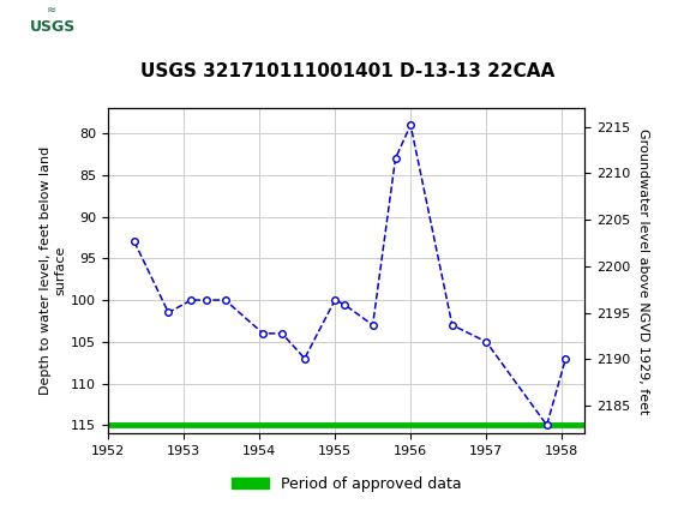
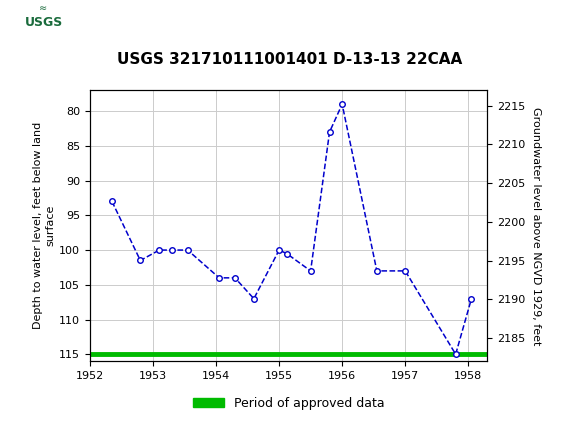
1957: 105.0 -> 103.0
